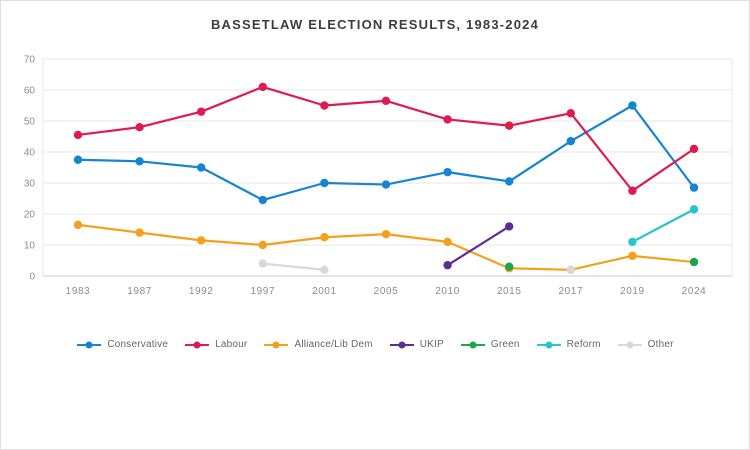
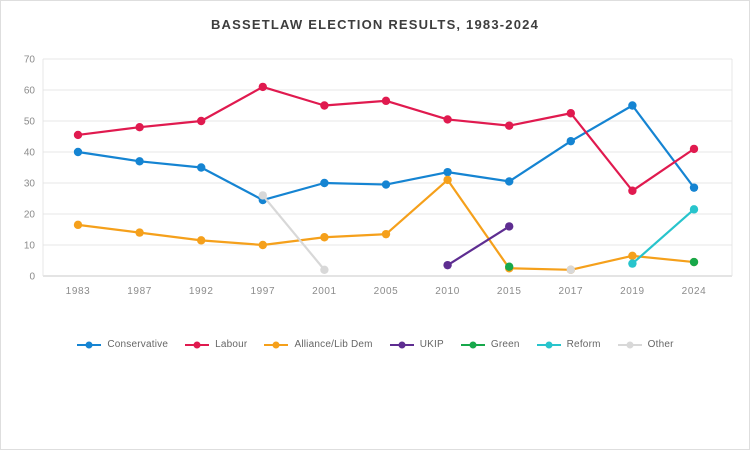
Conservative/1983: 38 -> 40
Labour/1992: 53 -> 50
Other/1997: 4 -> 26
Alliance/Lib Dem/2010: 11 -> 31
Reform/2019: 11 -> 4
